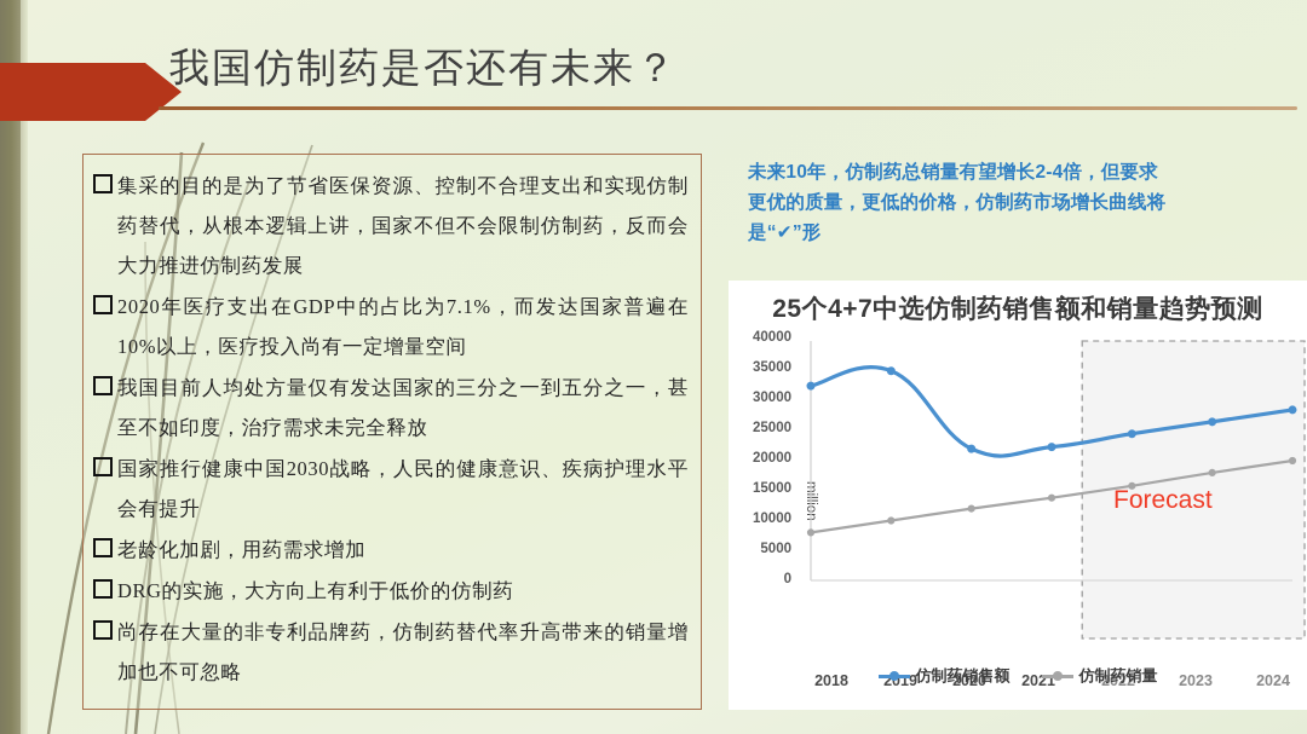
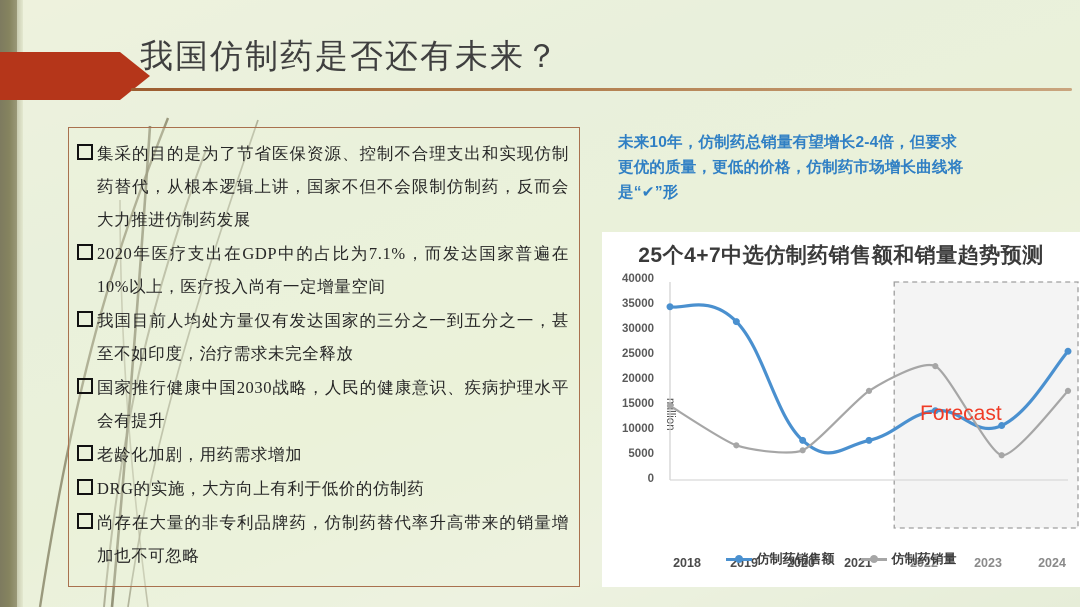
仿制药销售额/2018: 32000 -> 35000
仿制药销量/2018: 8000 -> 15000
仿制药销售额/2019: 35000 -> 32000
仿制药销量/2019: 10000 -> 7000
仿制药销售额/2020: 22000 -> 8000
仿制药销量/2020: 12000 -> 6000
仿制药销售额/2021: 22000 -> 8000
仿制药销量/2021: 14000 -> 18000
仿制药销售额/2022: 24000 -> 14000
仿制药销量/2022: 16000 -> 23000
仿制药销售额/2023: 26000 -> 11000
仿制药销量/2023: 18000 -> 5000
仿制药销售额/2024: 28000 -> 26000
仿制药销量/2024: 20000 -> 18000
